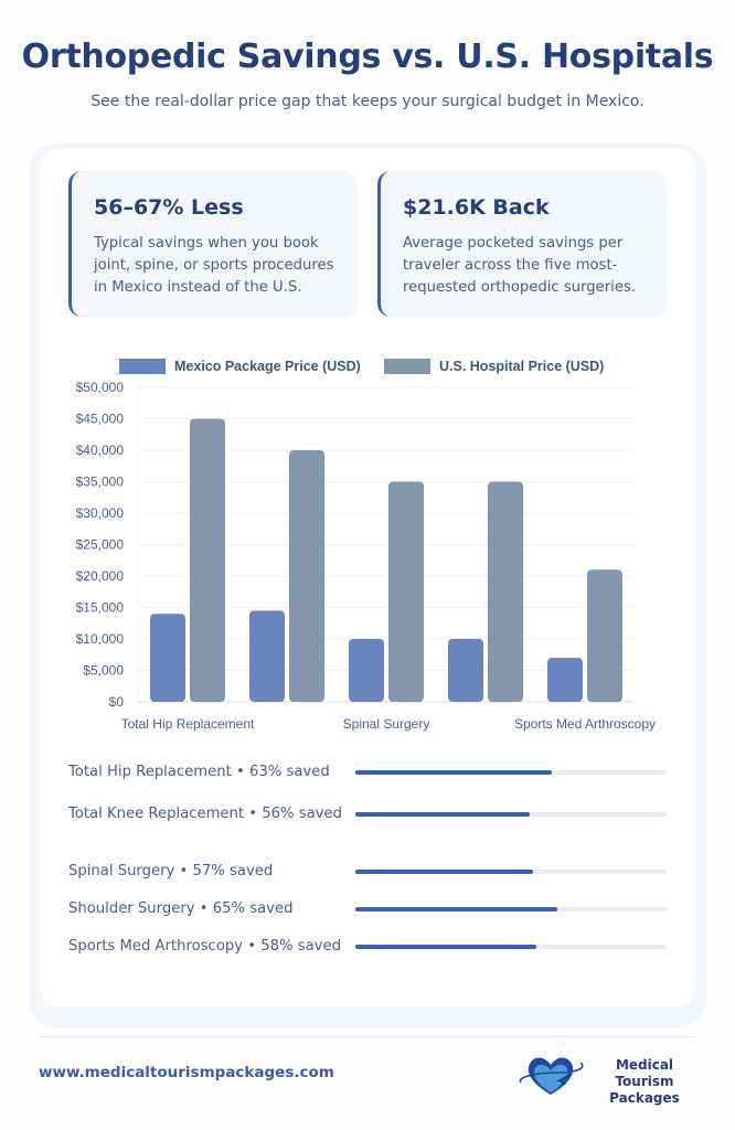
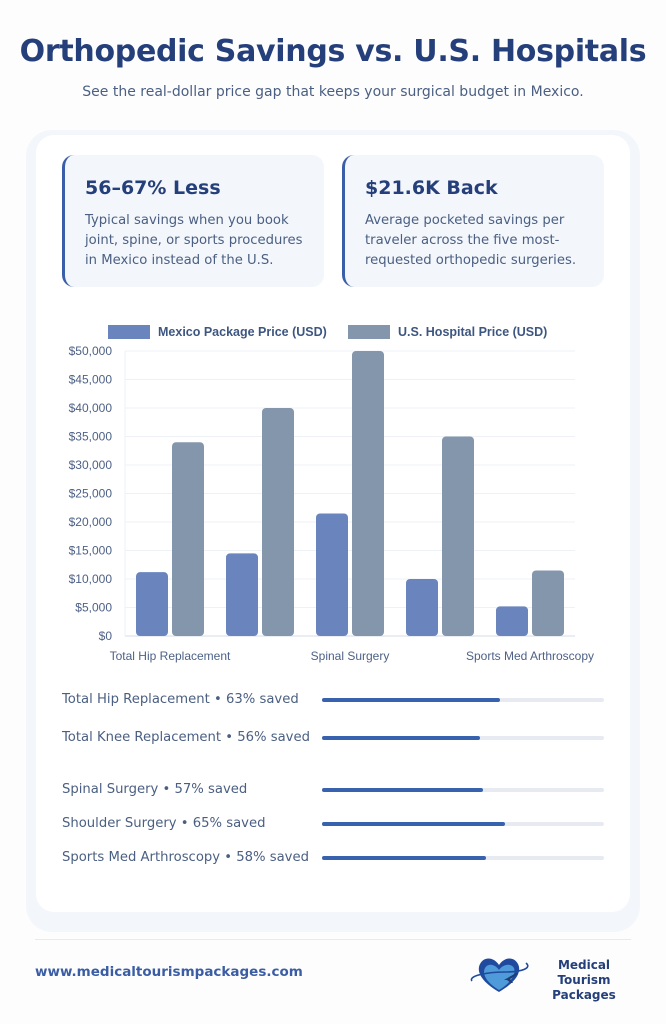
Mexico Package Price (USD)/Total Hip Replacement: $14000 -> $11000
U.S. Hospital Price (USD)/Total Hip Replacement: $45000 -> $34000
Mexico Package Price (USD)/Spinal Surgery: $10000 -> $22000
U.S. Hospital Price (USD)/Spinal Surgery: $35000 -> $50000
Mexico Package Price (USD)/Sports Med Arthroscopy: $7000 -> $5000
U.S. Hospital Price (USD)/Sports Med Arthroscopy: $21000 -> $12000
